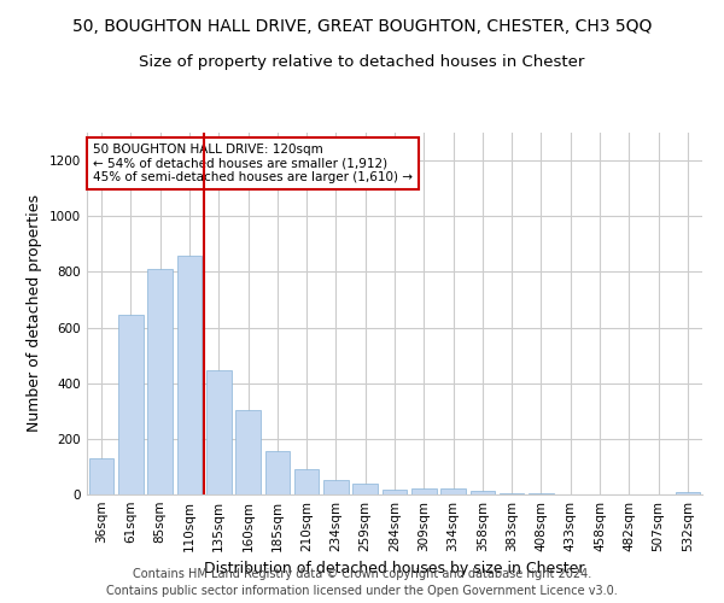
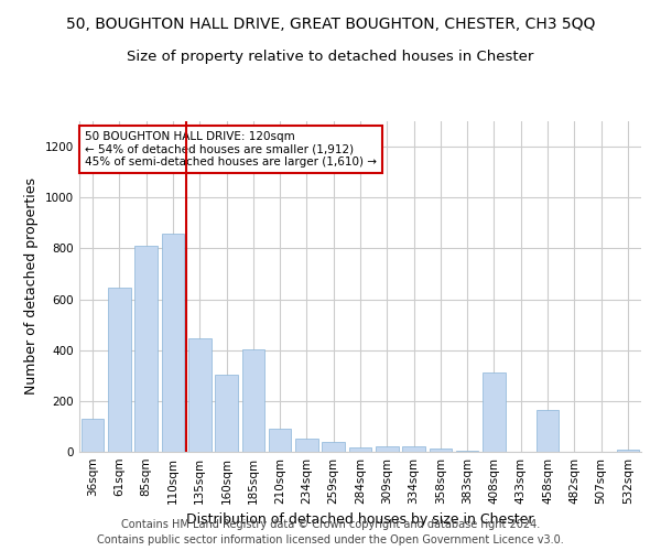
185sqm: 158 -> 405
408sqm: 4 -> 310
458sqm: 2 -> 165
